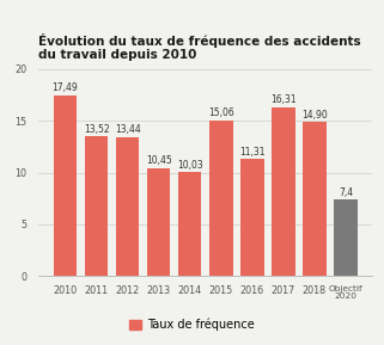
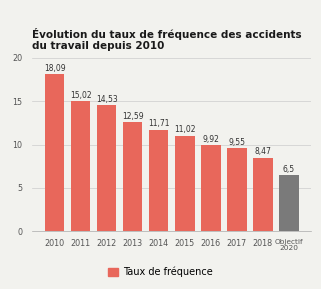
2010: 17,49 -> 18,09
2011: 13,52 -> 15,02
2012: 13,44 -> 14,53
2013: 10,45 -> 12,59
2014: 10,03 -> 11,71
2015: 15,06 -> 11,02
2016: 11,31 -> 9,92
2017: 16,31 -> 9,55
2018: 14,90 -> 8,47
Objectif 2020: 7,4 -> 6,5
